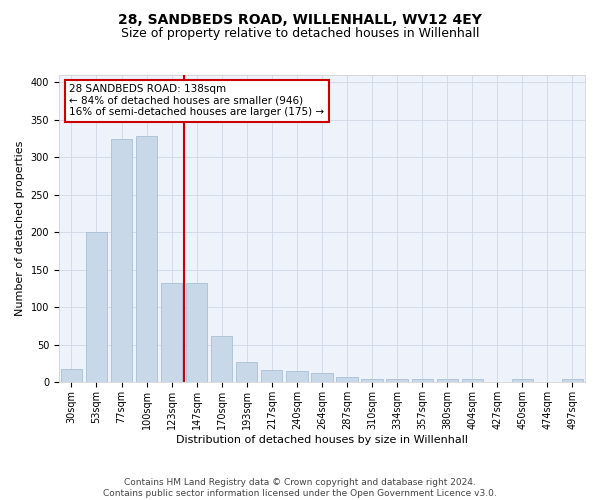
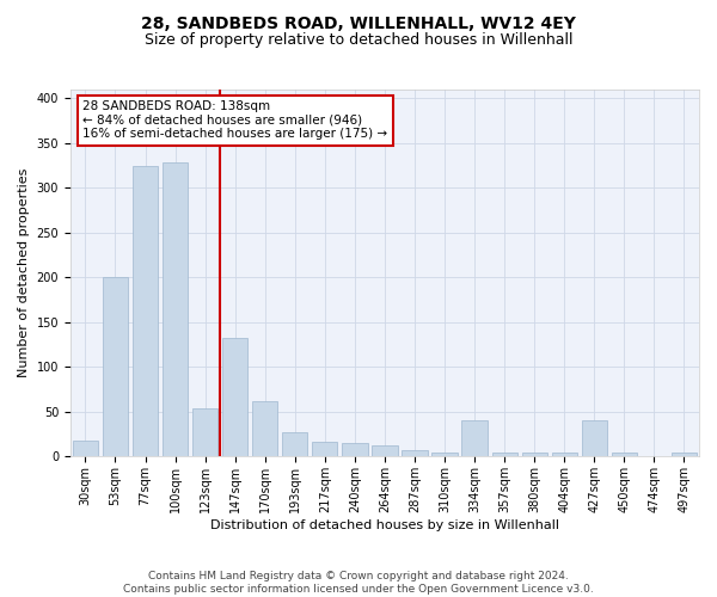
123sqm: 133 -> 54
334sqm: 4 -> 40
427sqm: 1 -> 40
